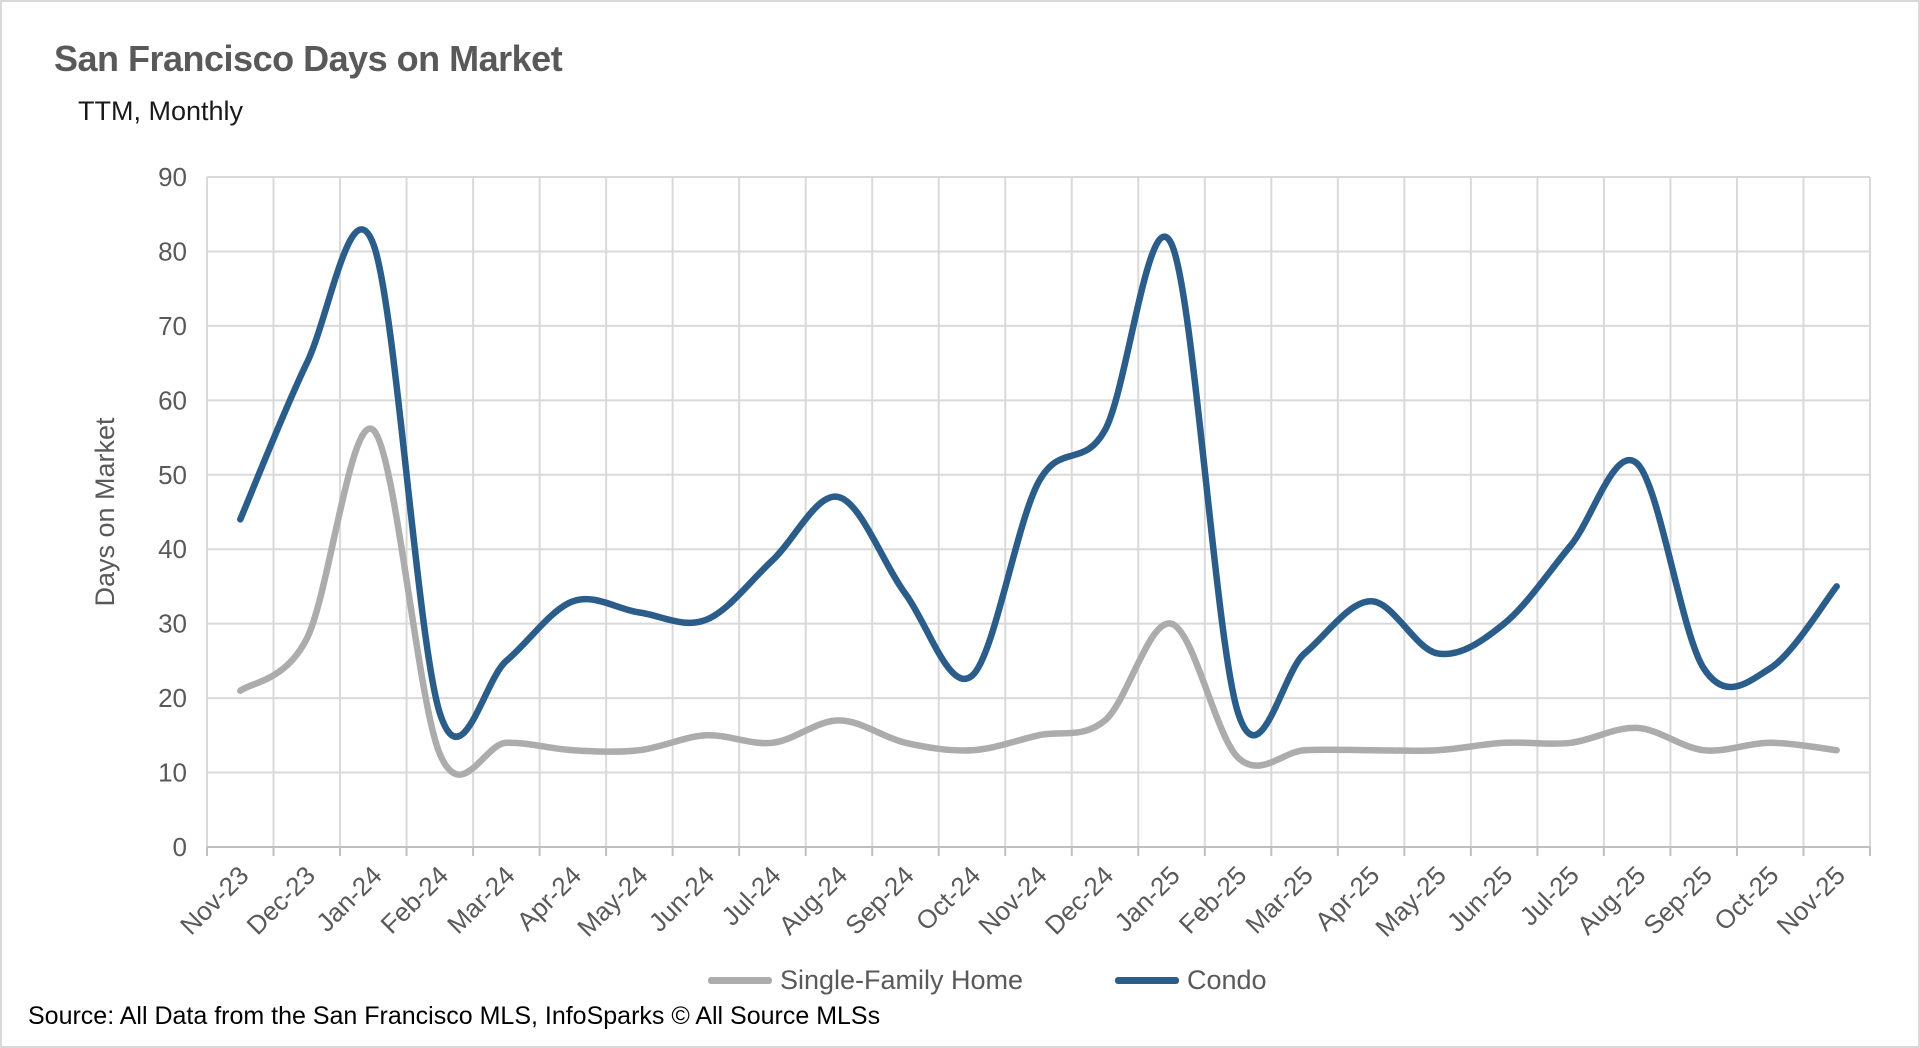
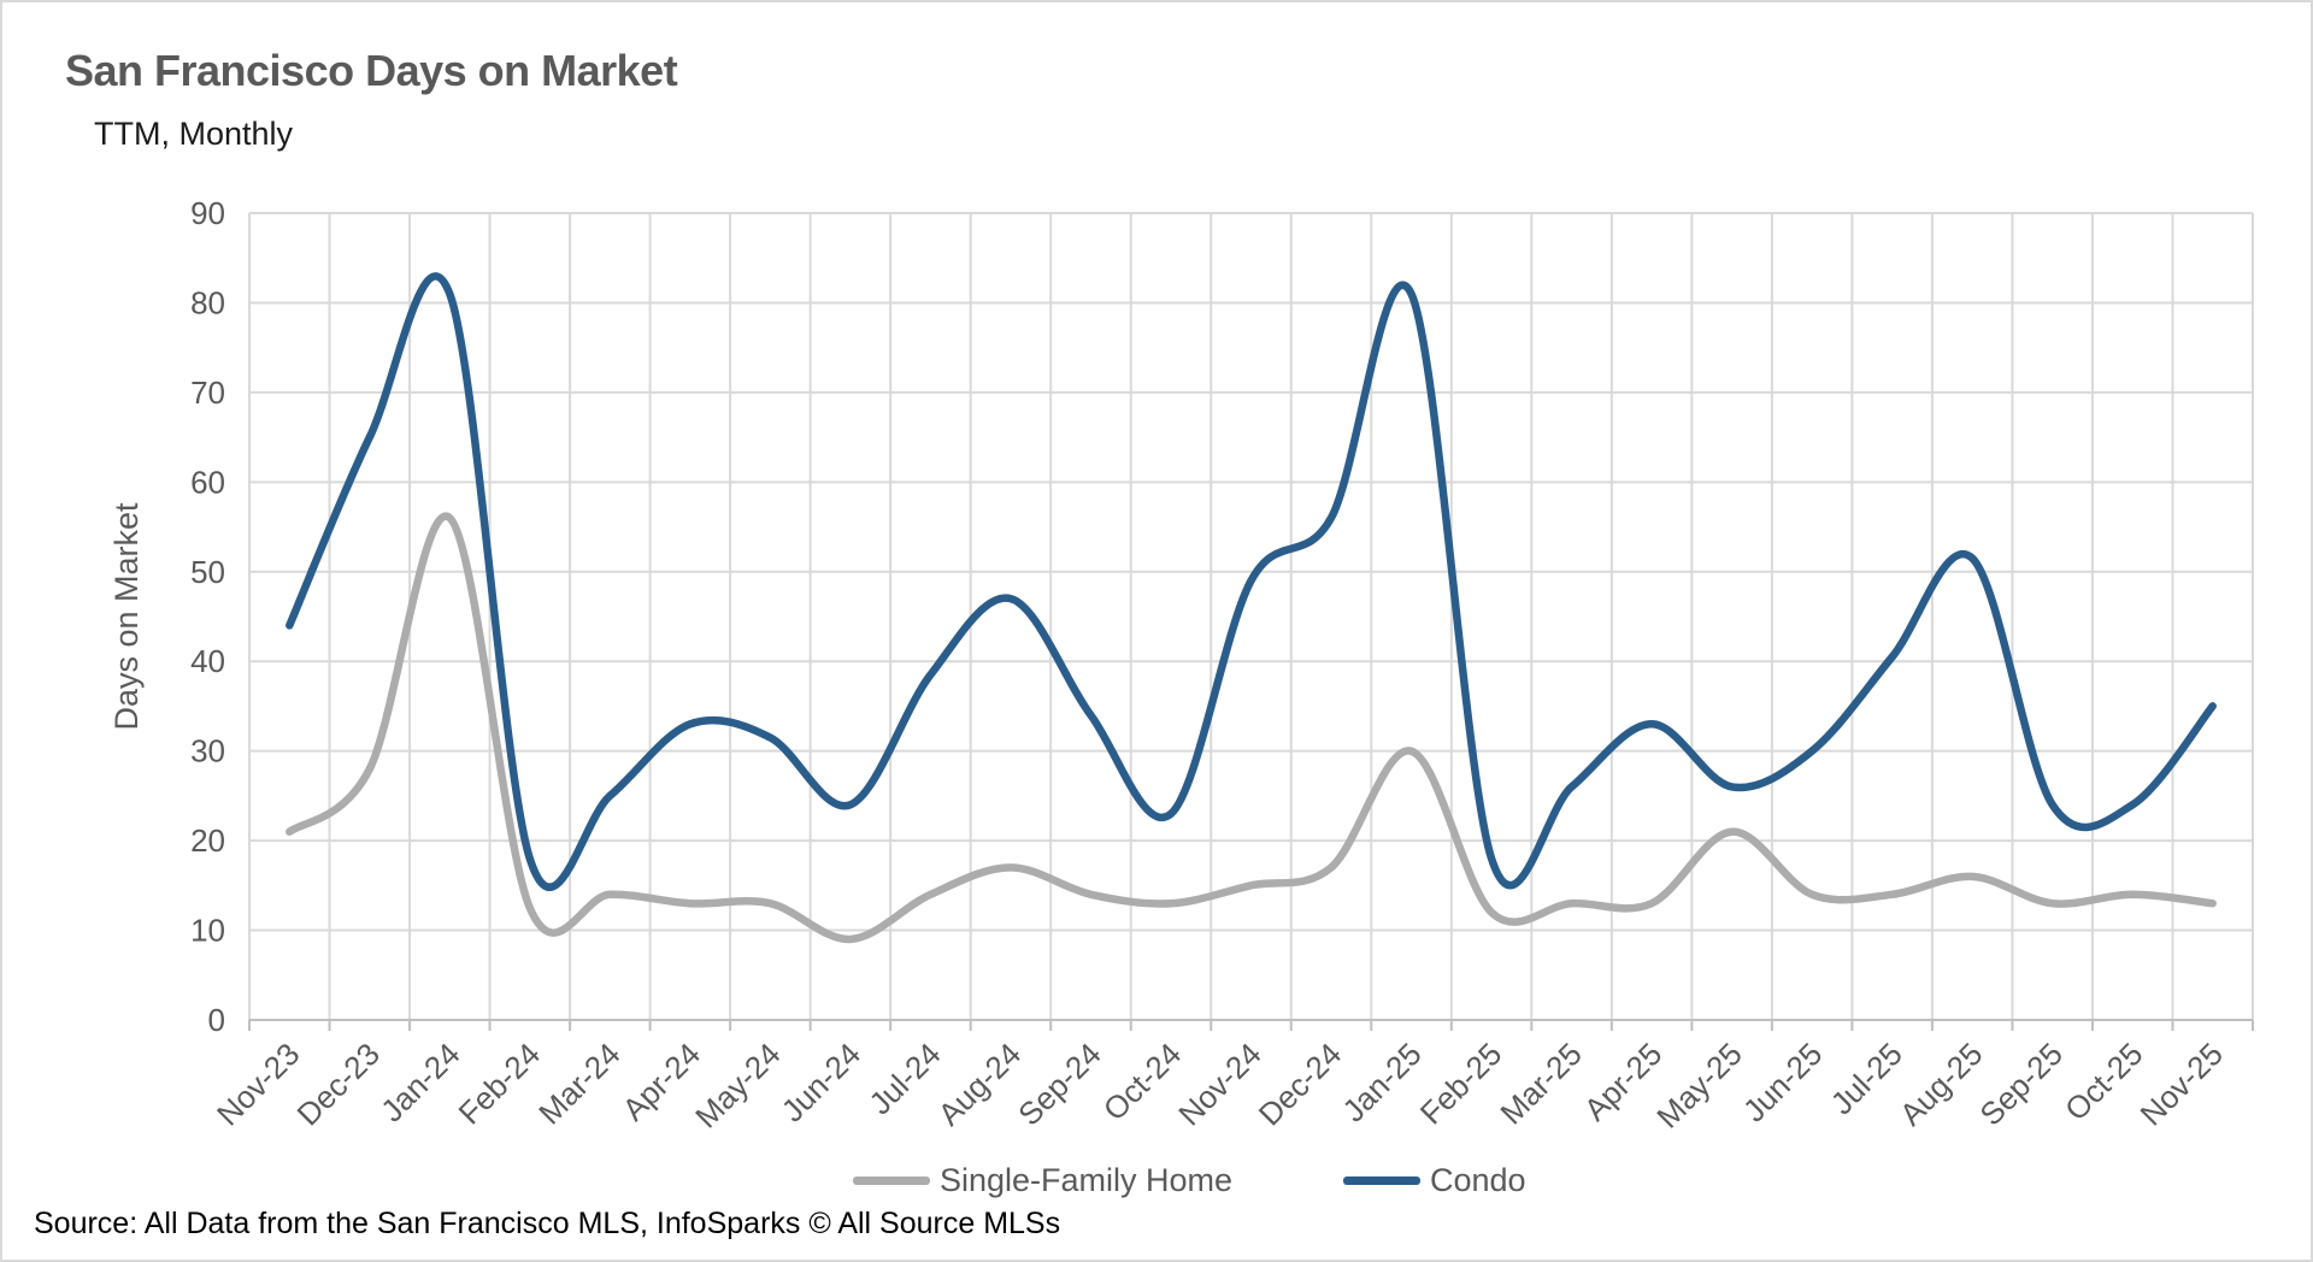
Single-Family Home/Jun-24: 15 -> 9
Condo/Jun-24: 30 -> 24
Single-Family Home/May-25: 13 -> 21
